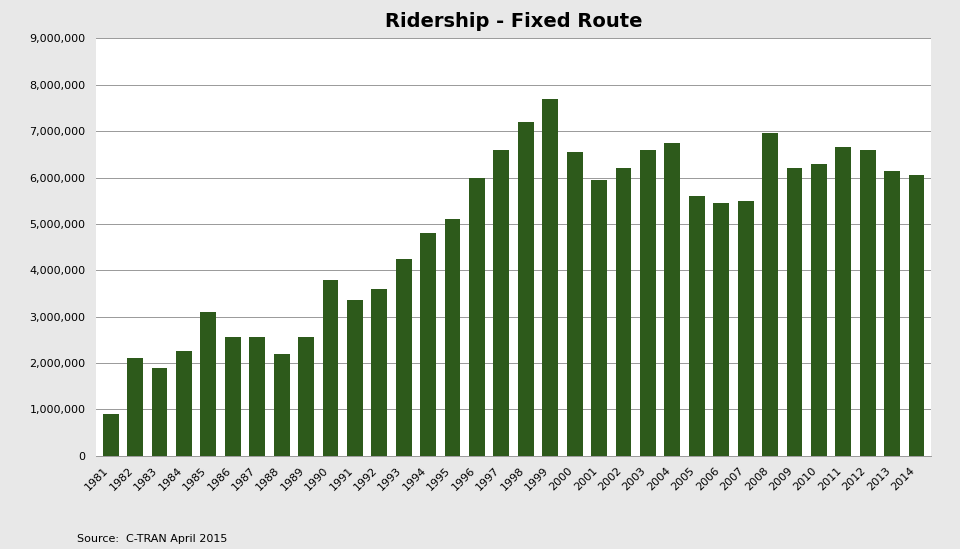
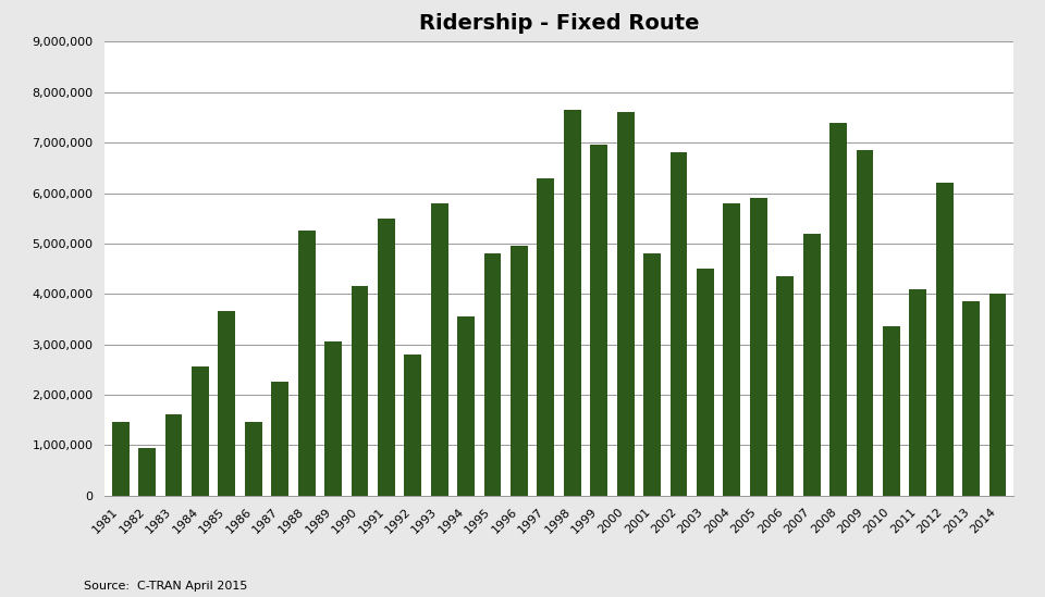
1981: 900,000 -> 1,450,000
1982: 2,100,000 -> 950,000
1983: 1,900,000 -> 1,600,000
1984: 2,250,000 -> 2,550,000
1985: 3,100,000 -> 3,650,000
1986: 2,550,000 -> 1,450,000
1987: 2,550,000 -> 2,250,000
1988: 2,200,000 -> 5,250,000
1989: 2,550,000 -> 3,050,000
1990: 3,800,000 -> 4,150,000
1991: 3,350,000 -> 5,500,000
1992: 3,600,000 -> 2,800,000
1993: 4,250,000 -> 5,800,000
1994: 4,800,000 -> 3,550,000
1995: 5,100,000 -> 4,800,000
1996: 6,000,000 -> 4,950,000
1997: 6,600,000 -> 6,300,000
1998: 7,200,000 -> 7,650,000
1999: 7,700,000 -> 6,950,000
2000: 6,550,000 -> 7,600,000
2001: 5,950,000 -> 4,800,000
2002: 6,200,000 -> 6,800,000
2003: 6,600,000 -> 4,500,000
2004: 6,750,000 -> 5,800,000
2005: 5,600,000 -> 5,900,000
2006: 5,450,000 -> 4,350,000
2007: 5,500,000 -> 5,200,000
2008: 6,950,000 -> 7,400,000
2009: 6,200,000 -> 6,850,000
2010: 6,300,000 -> 3,350,000
2011: 6,650,000 -> 4,100,000
2012: 6,600,000 -> 6,200,000
2013: 6,150,000 -> 3,850,000
2014: 6,050,000 -> 4,000,000
